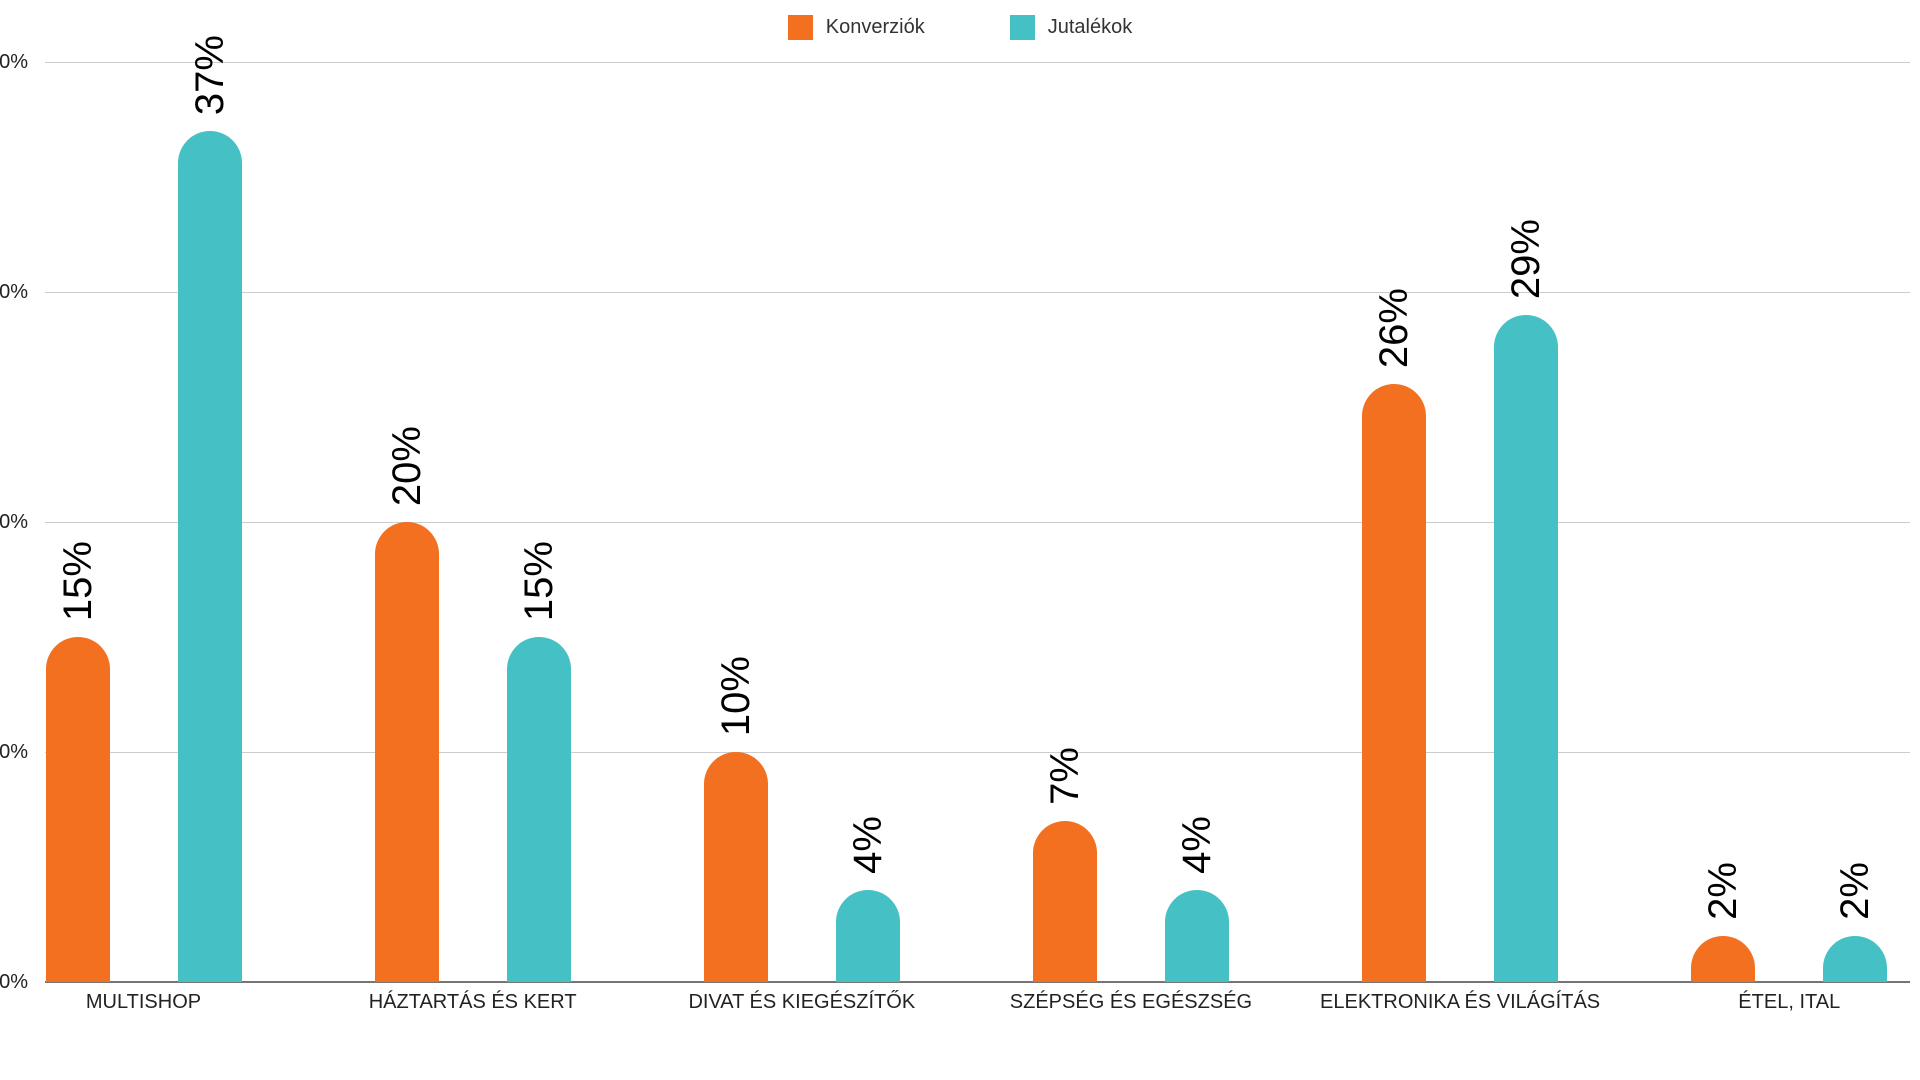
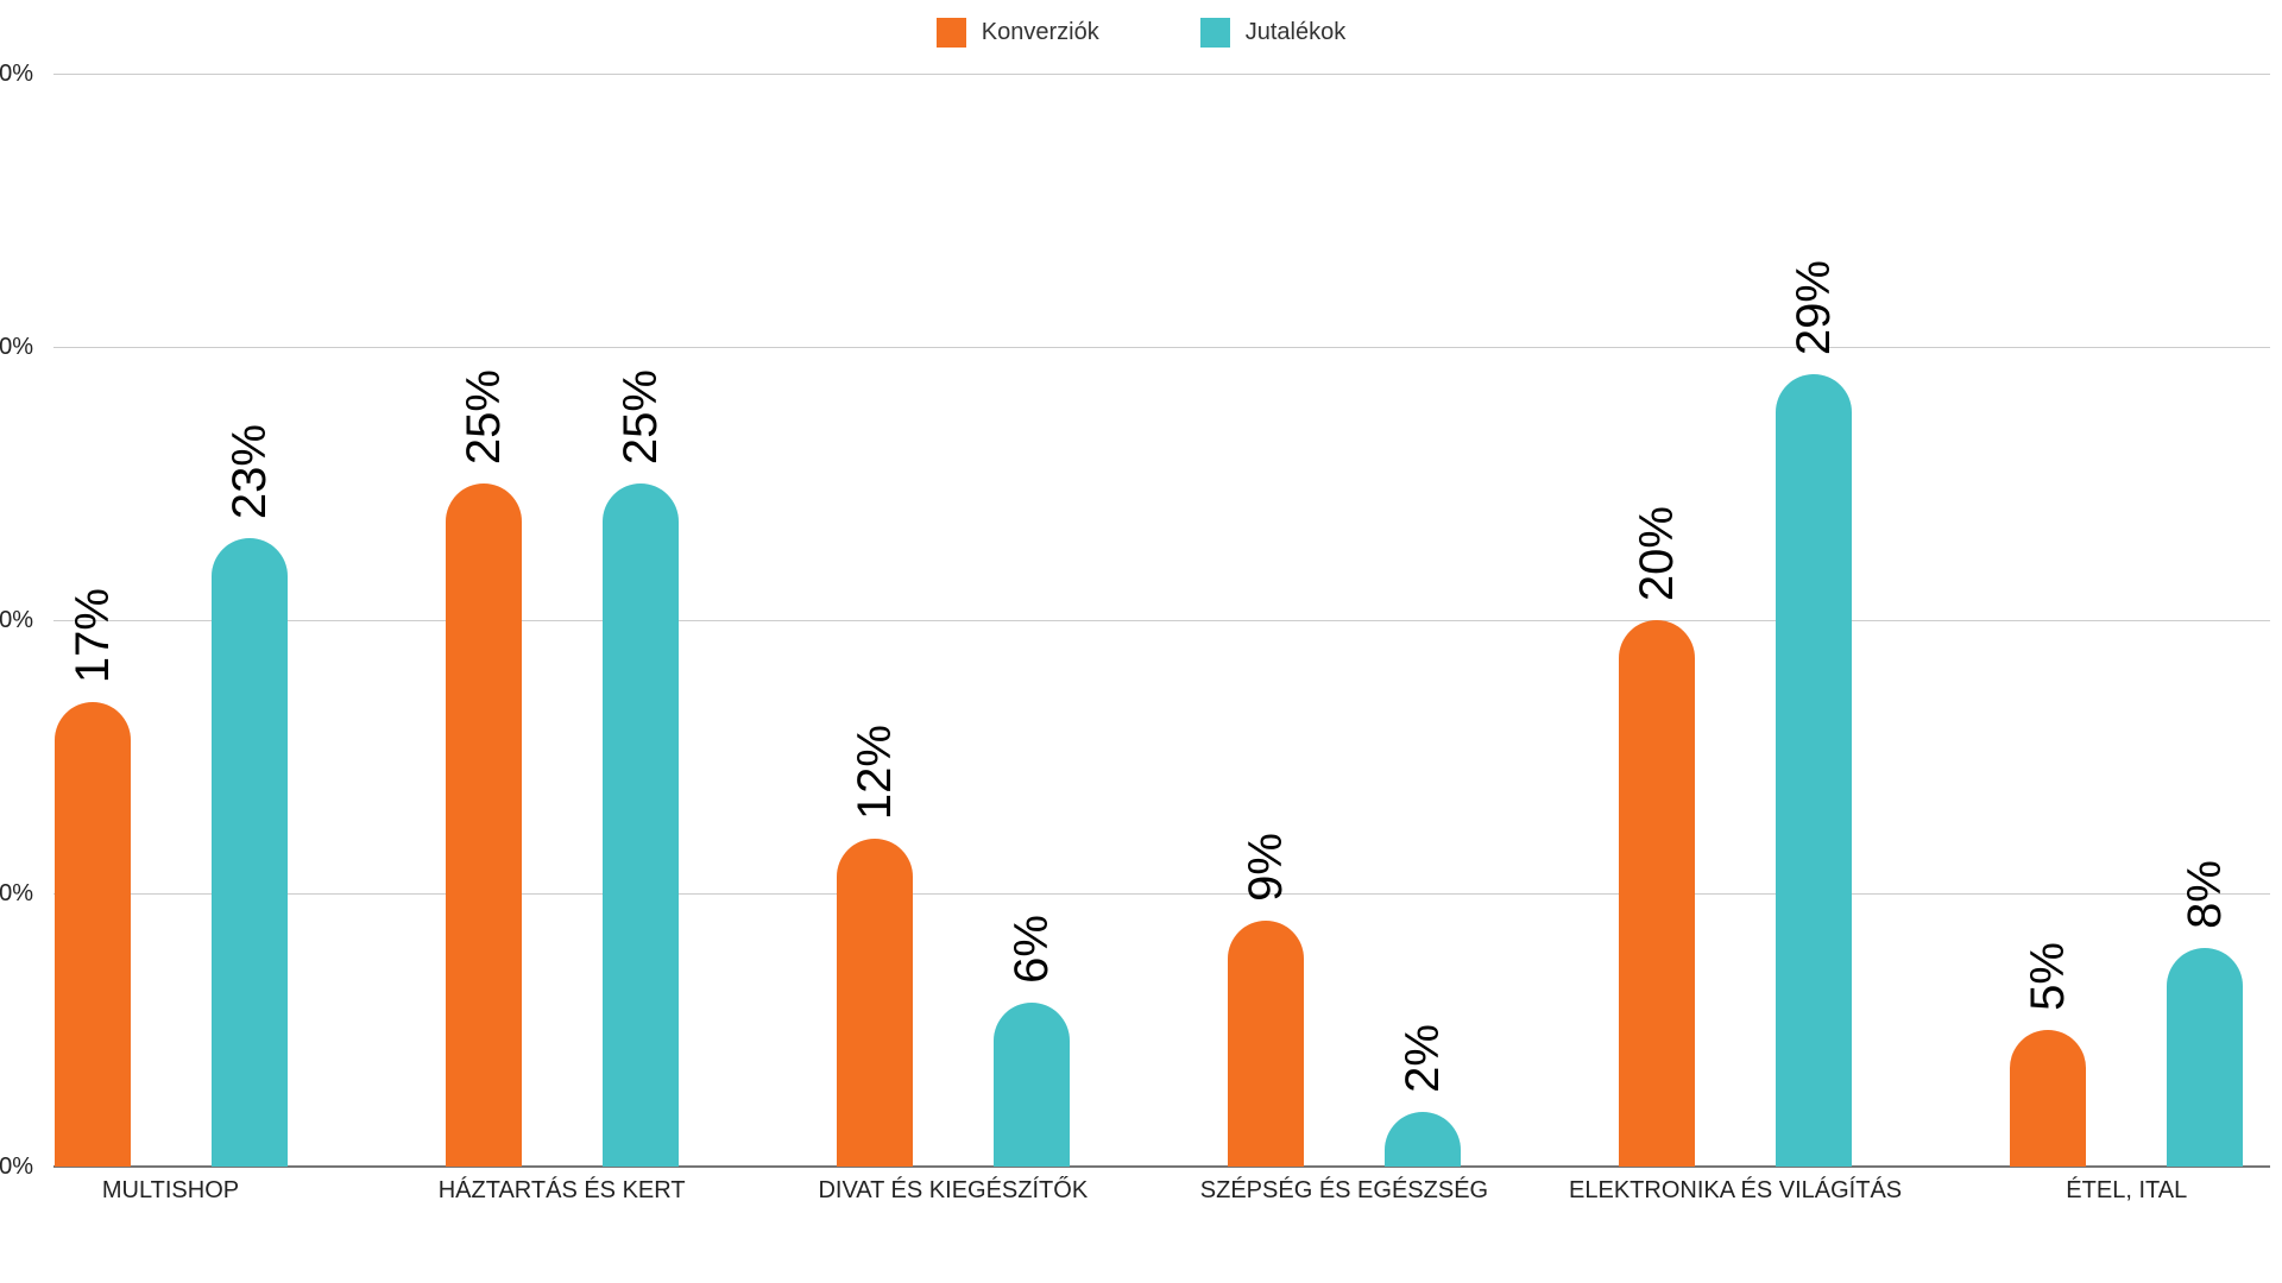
Konverziók/MULTISHOP: 15% -> 17%
Jutalékok/MULTISHOP: 37% -> 23%
Konverziók/HÁZTARTÁS ÉS KERT: 20% -> 25%
Jutalékok/HÁZTARTÁS ÉS KERT: 15% -> 25%
Konverziók/DIVAT ÉS KIEGÉSZÍTŐK: 10% -> 12%
Jutalékok/DIVAT ÉS KIEGÉSZÍTŐK: 4% -> 6%
Konverziók/SZÉPSÉG ÉS EGÉSZSÉG: 7% -> 9%
Jutalékok/SZÉPSÉG ÉS EGÉSZSÉG: 4% -> 2%
Konverziók/ELEKTRONIKA ÉS VILÁGÍTÁS: 26% -> 20%
Konverziók/ÉTEL, ITAL: 2% -> 5%
Jutalékok/ÉTEL, ITAL: 2% -> 8%
